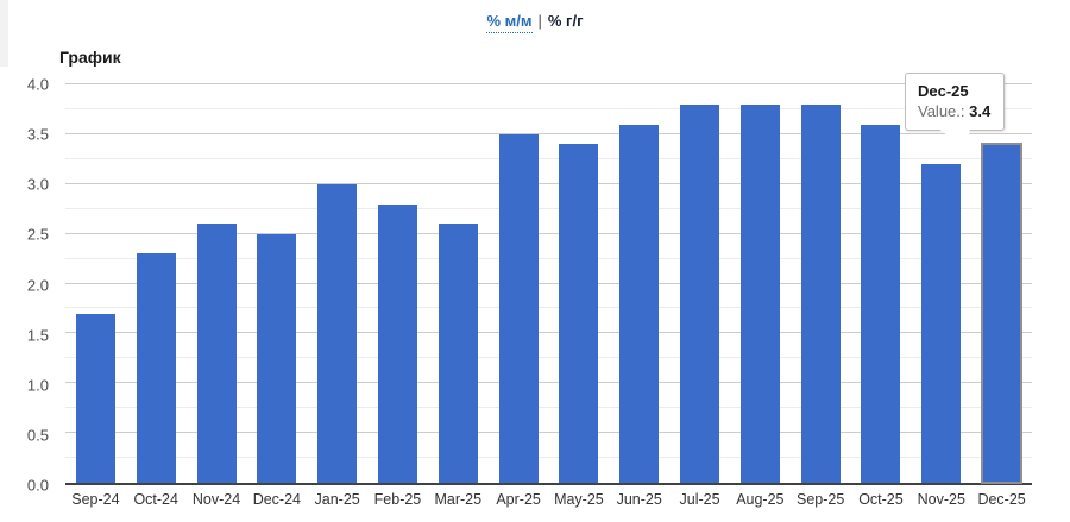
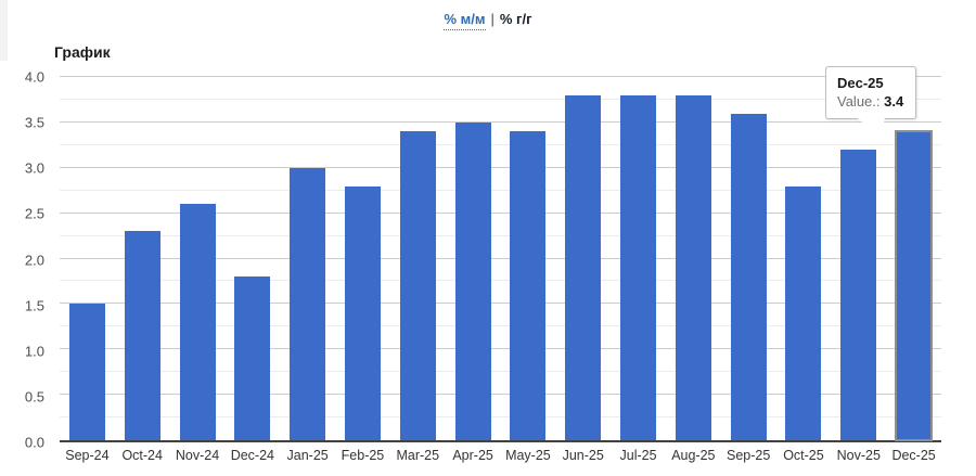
Sep-24: 1.7 -> 1.5
Dec-24: 2.5 -> 1.8
Mar-25: 2.6 -> 3.4
Jun-25: 3.6 -> 3.8
Sep-25: 3.8 -> 3.6
Oct-25: 3.6 -> 2.8
